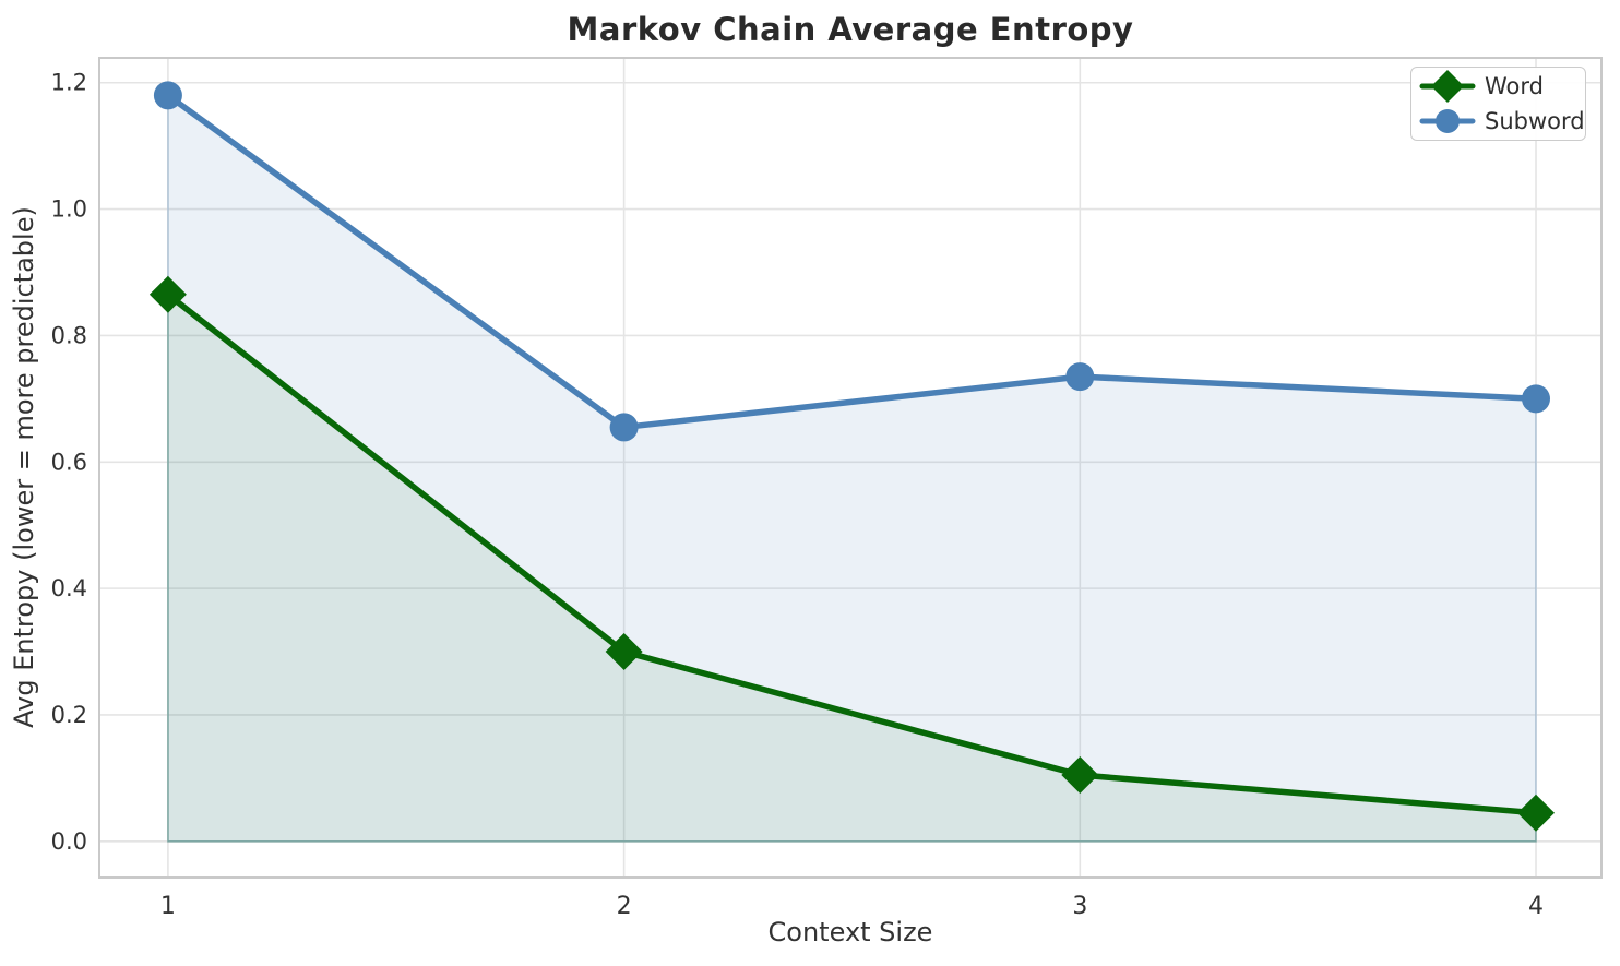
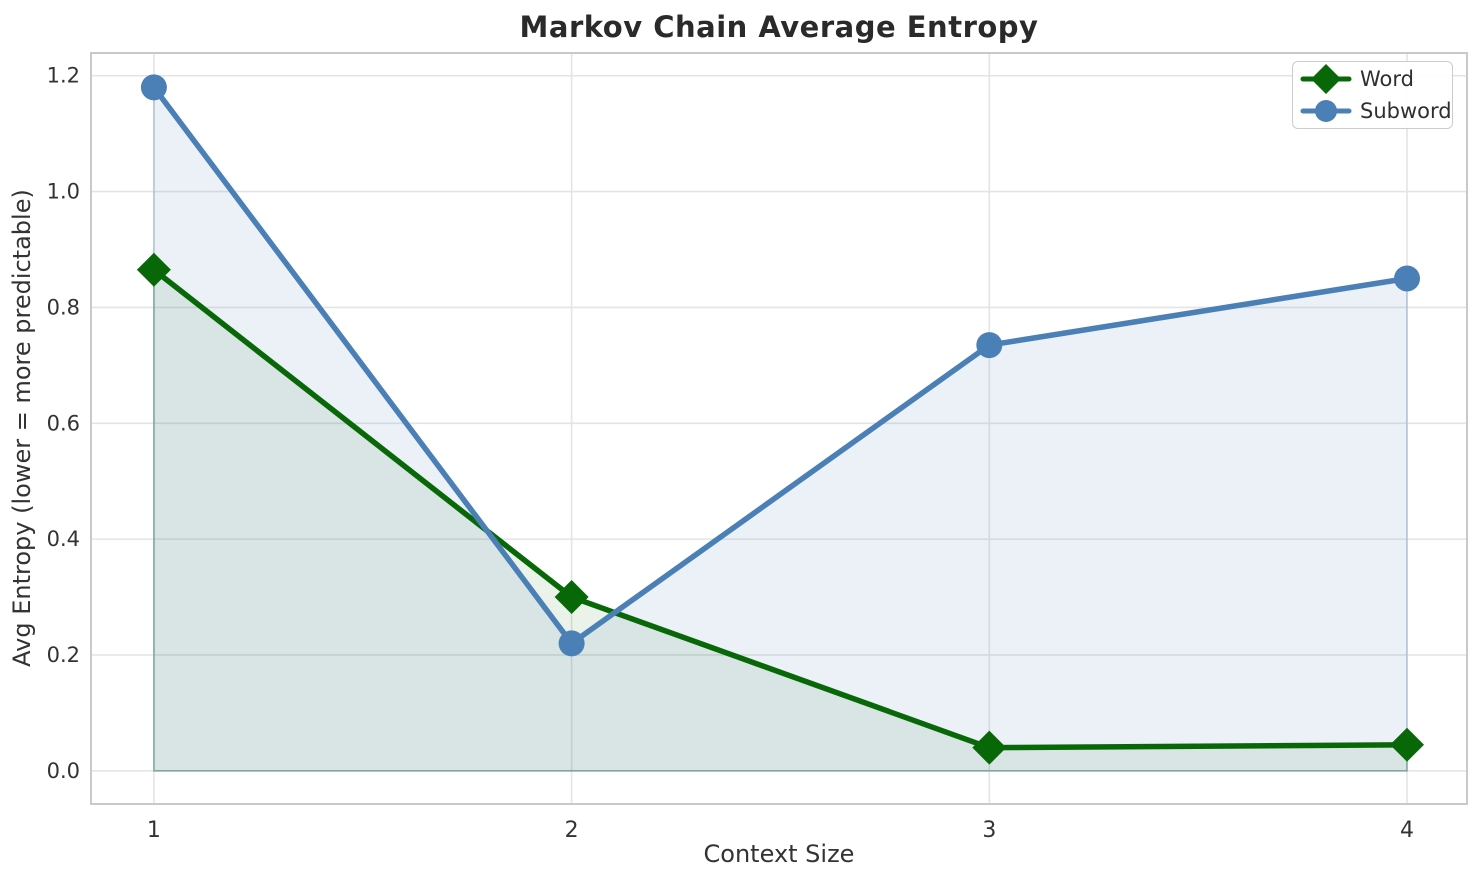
Subword/2: 0.66 -> 0.22
Word/3: 0.10 -> 0.04
Subword/4: 0.70 -> 0.85
